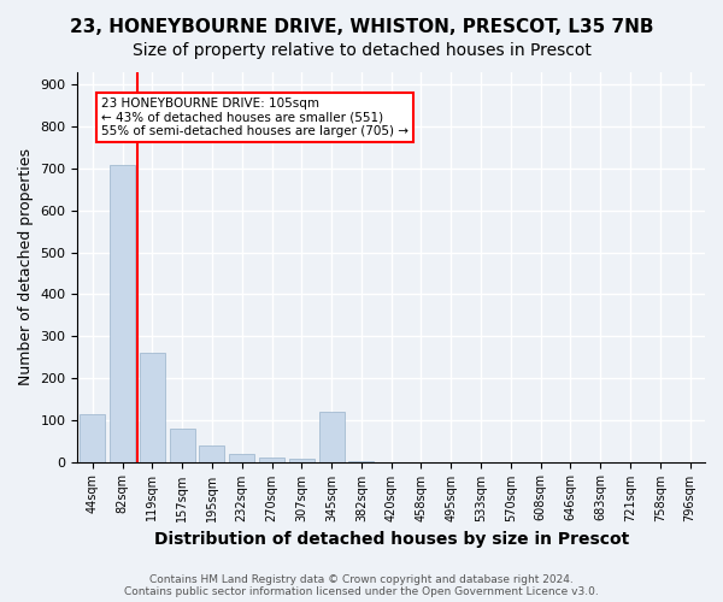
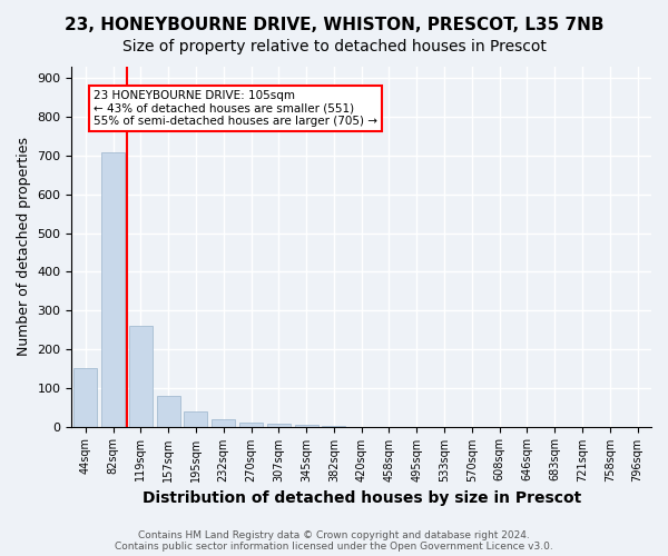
44sqm: 115 -> 150
345sqm: 120 -> 5
